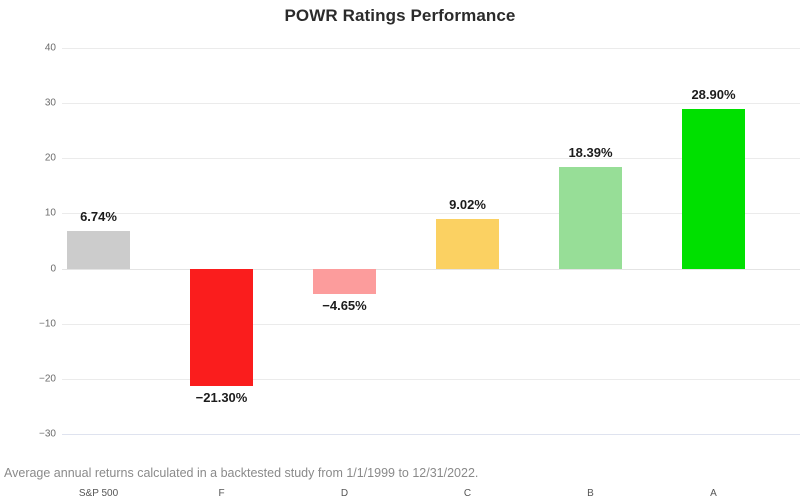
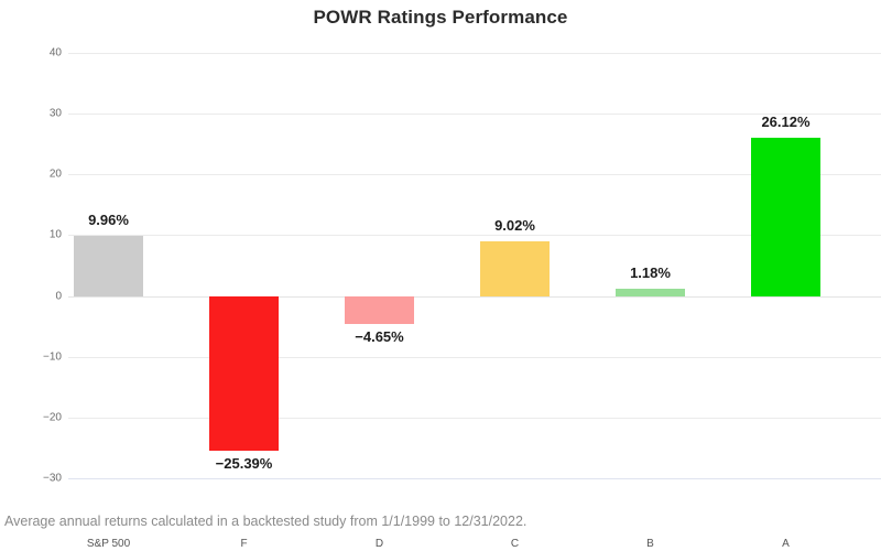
S&P 500: 6.74% -> 9.96%
F: −21.30% -> −25.39%
B: 18.39% -> 1.18%
A: 28.90% -> 26.12%
